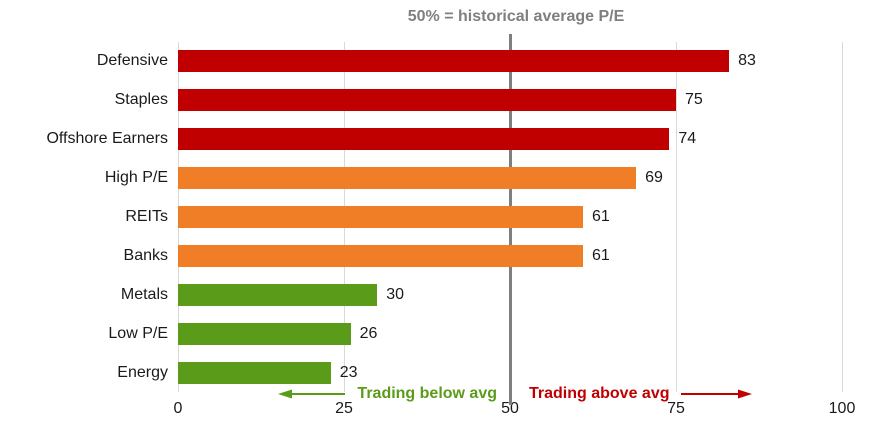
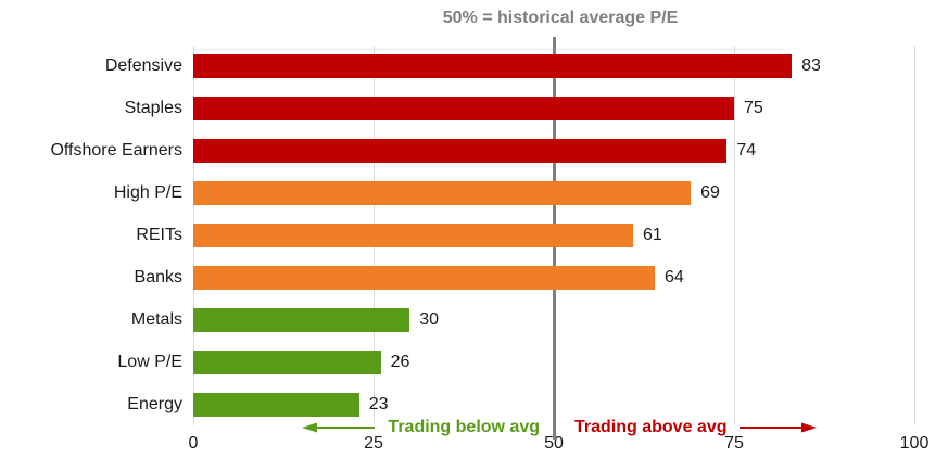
Banks: 61 -> 64
